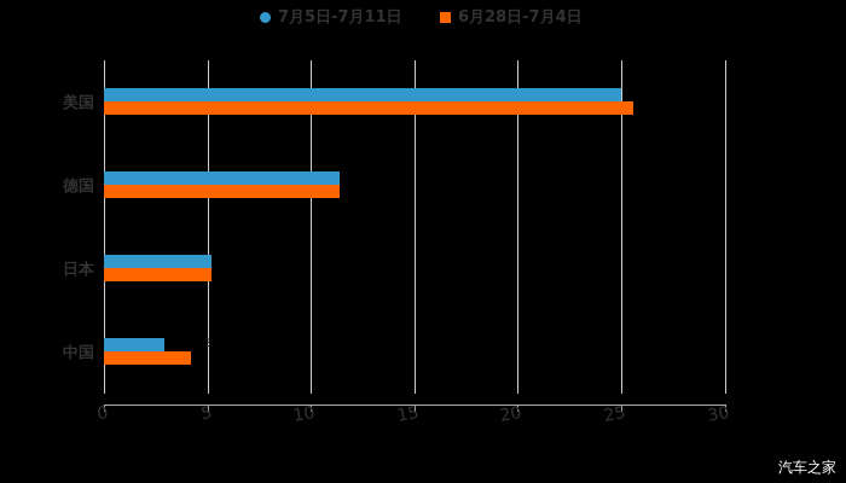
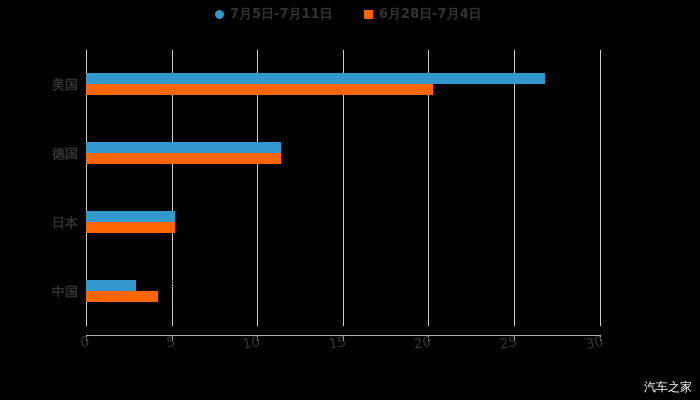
7月5日-7月11日/美国: 25.0 -> 26.8
6月28日-7月4日/美国: 25.6 -> 20.3
